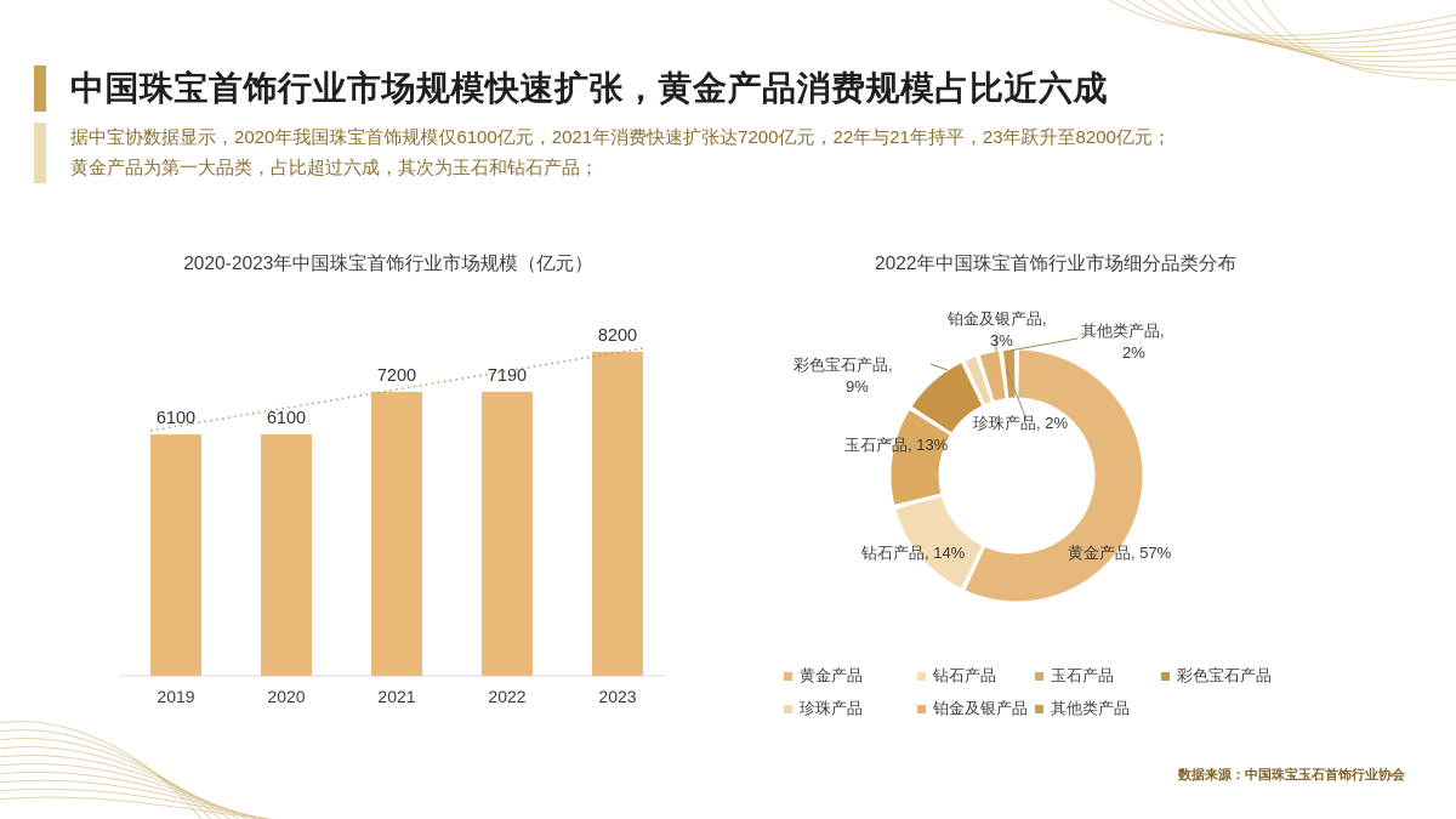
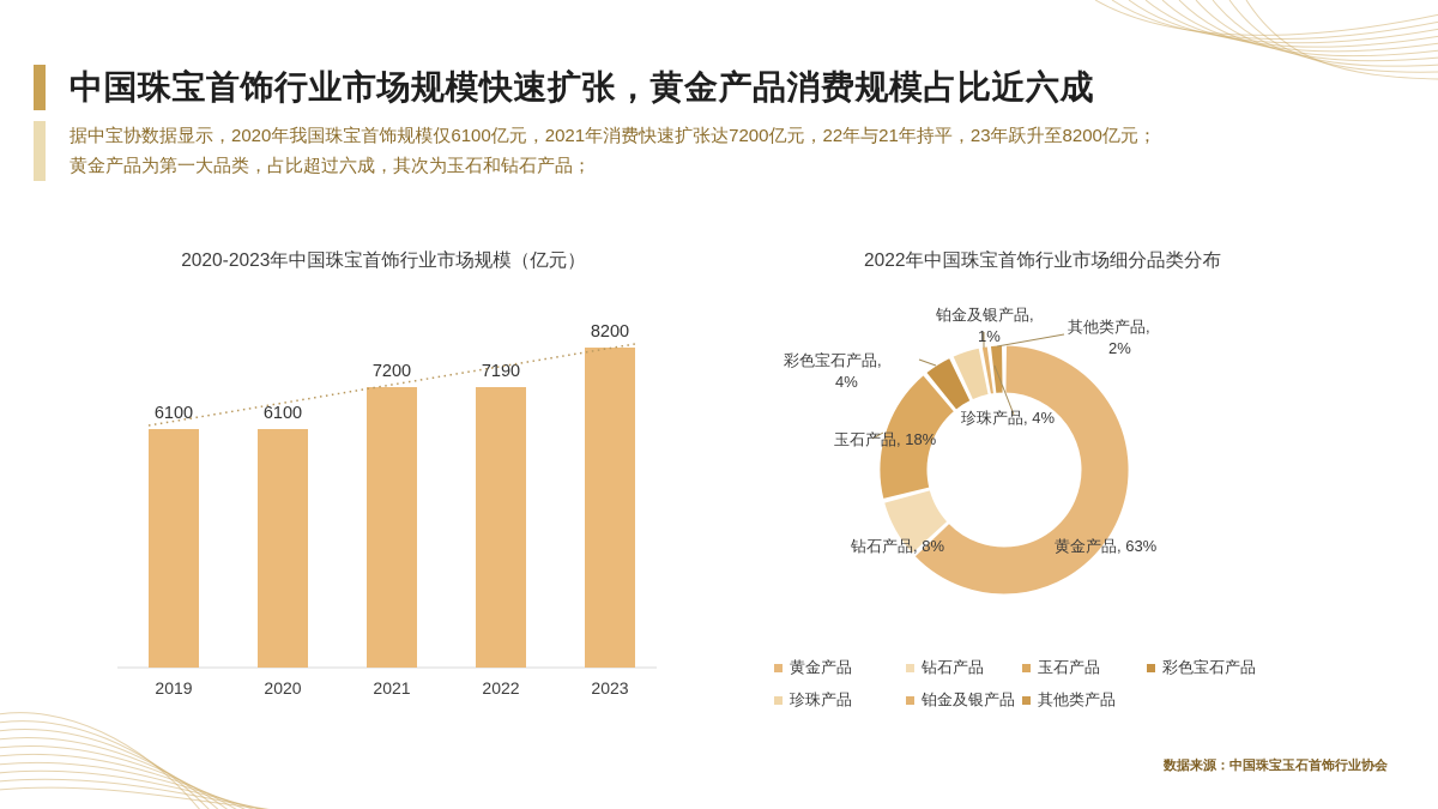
2022年中国珠宝首饰行业市场细分品类分布/黄金产品: 57% -> 63%
2022年中国珠宝首饰行业市场细分品类分布/钻石产品: 14% -> 8%
2022年中国珠宝首饰行业市场细分品类分布/玉石产品: 13% -> 18%
2022年中国珠宝首饰行业市场细分品类分布/彩色宝石产品: 9% -> 4%
2022年中国珠宝首饰行业市场细分品类分布/珍珠产品: 2% -> 4%
2022年中国珠宝首饰行业市场细分品类分布/铂金及银产品: 3% -> 1%
